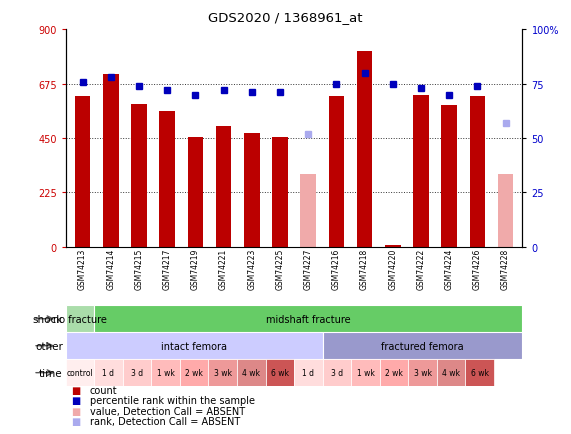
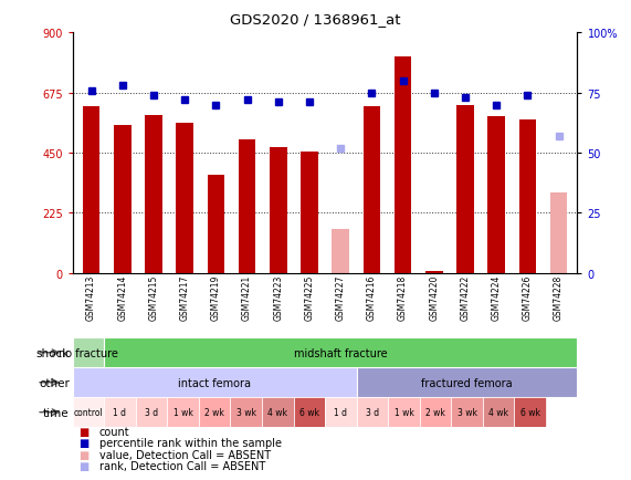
GSM74214: 715 -> 555
GSM74219: 455 -> 365
GSM74227: 300 -> 165
GSM74226: 625 -> 575
